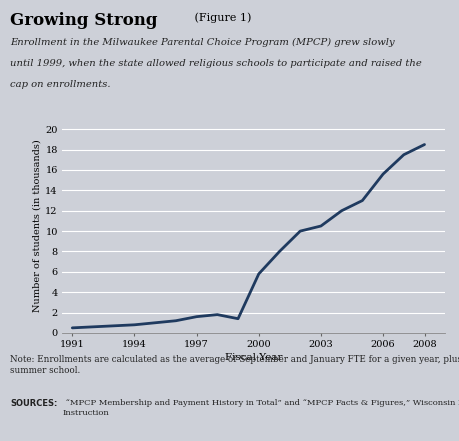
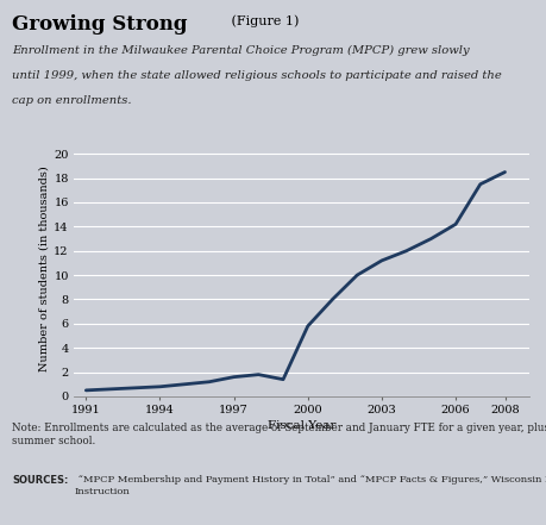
2003: 10.5 -> 11.2
2006: 15.6 -> 14.2
